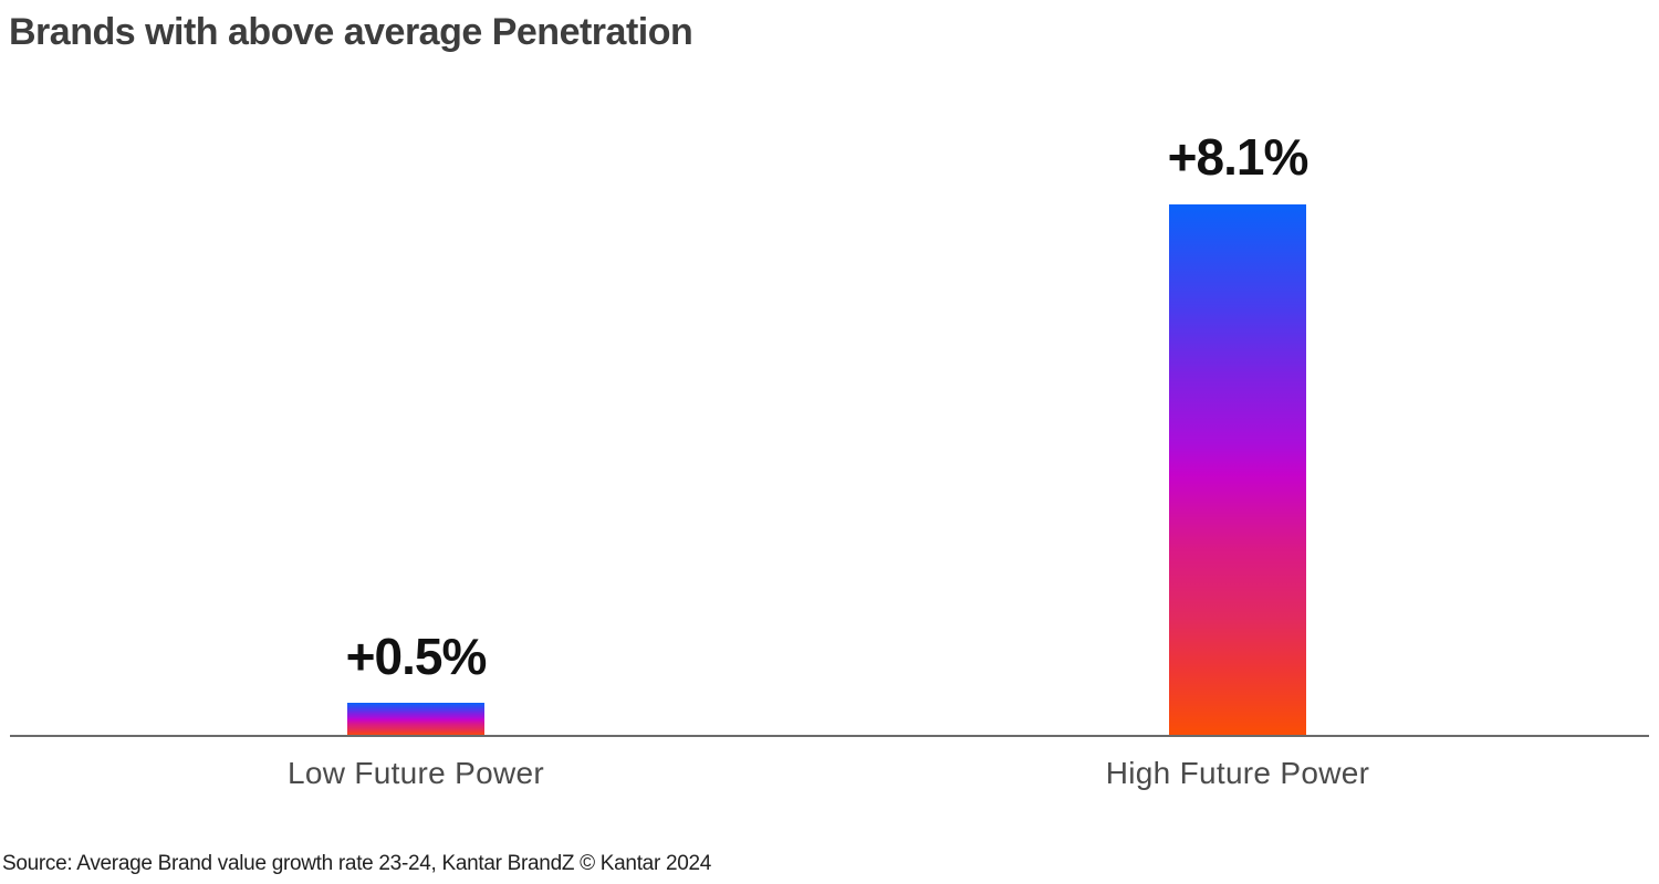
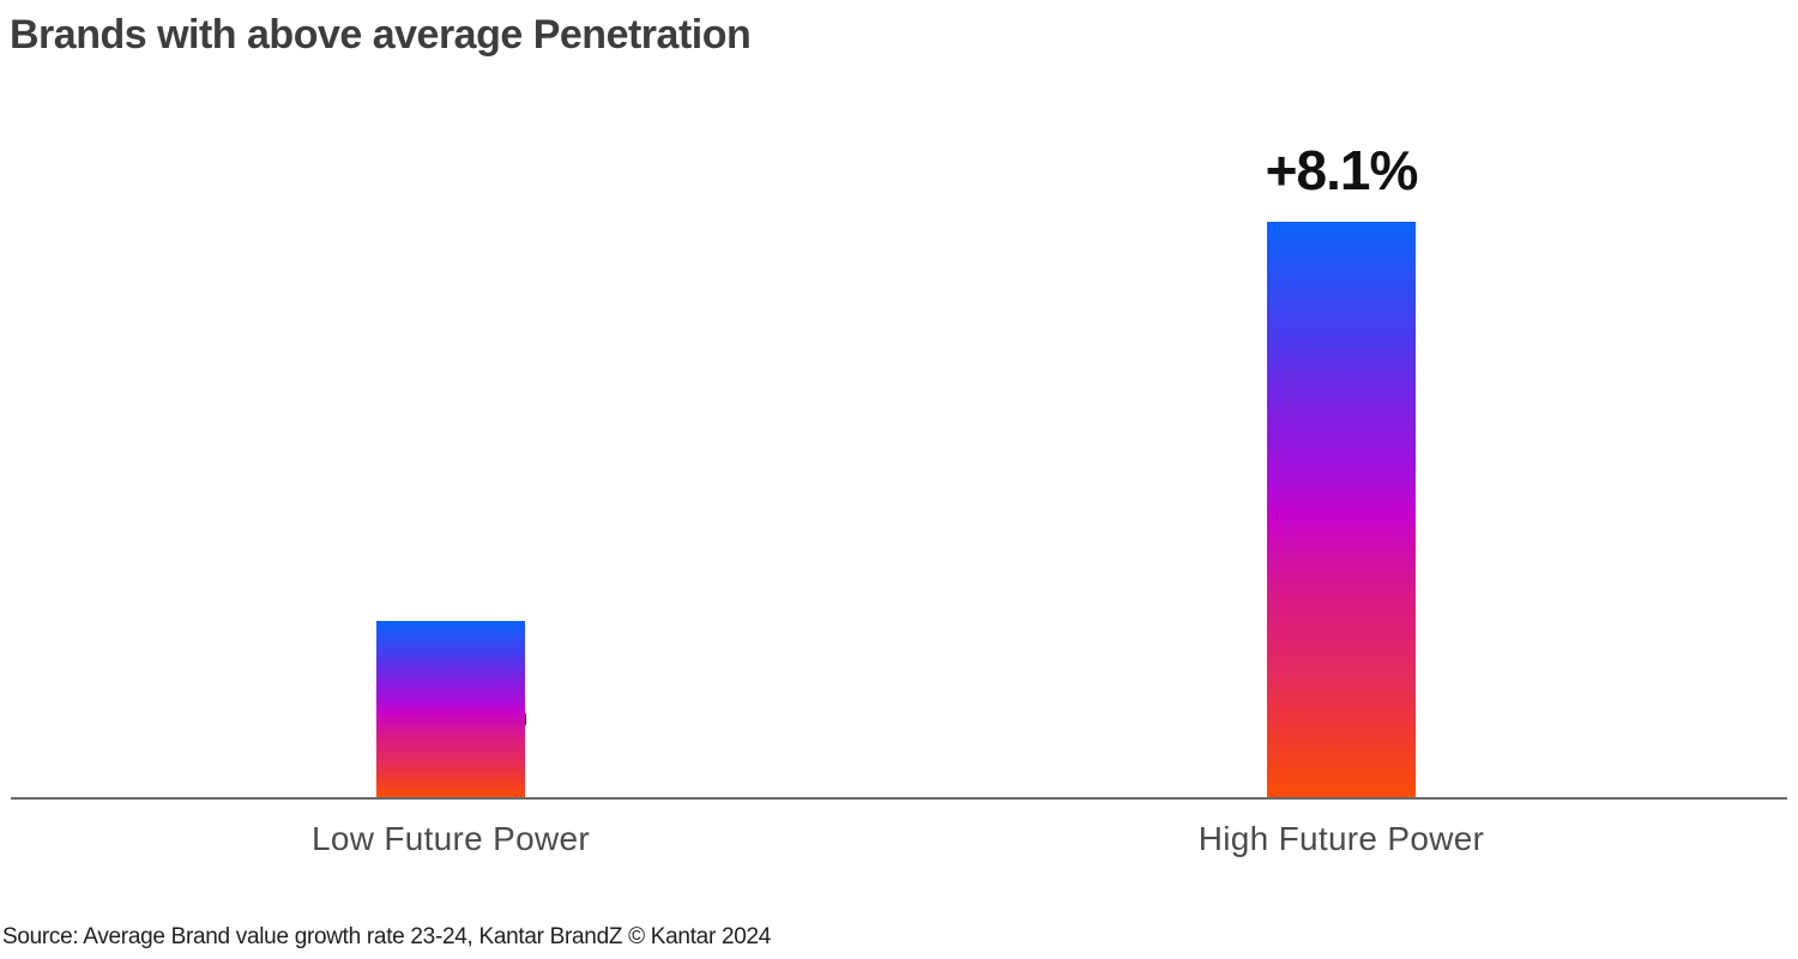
Low Future Power: +0.5% -> +2.5%
